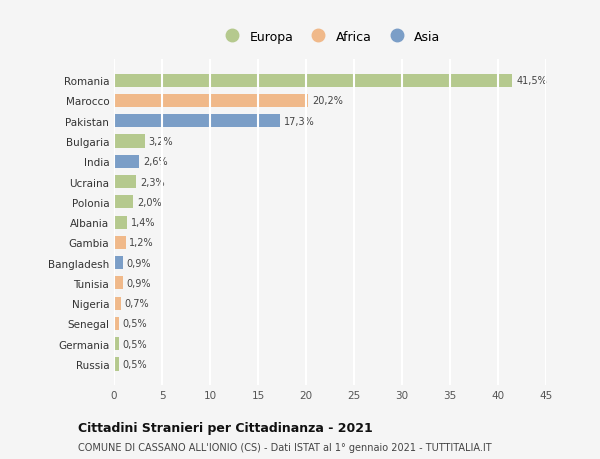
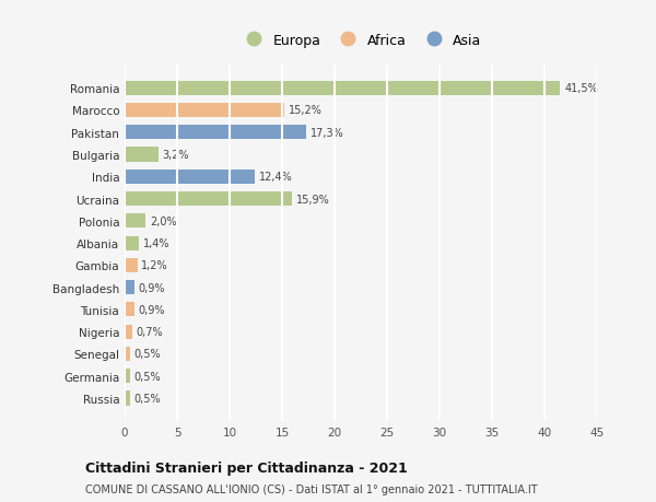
Marocco: 20,2% -> 15,2%
India: 2,6% -> 12,4%
Ucraina: 2,3% -> 15,9%
